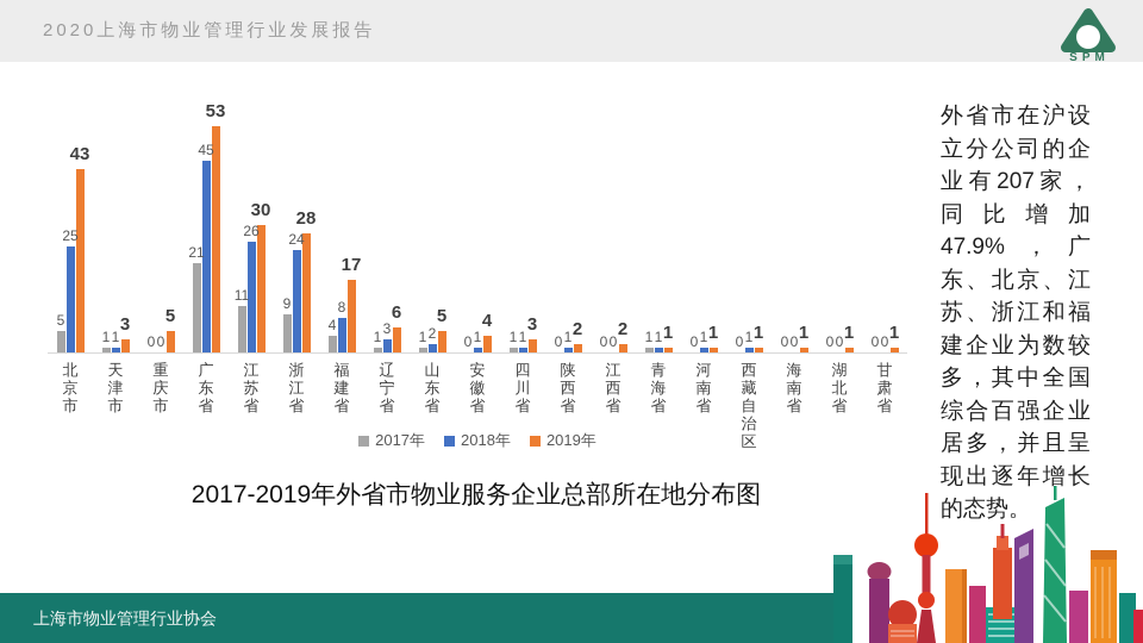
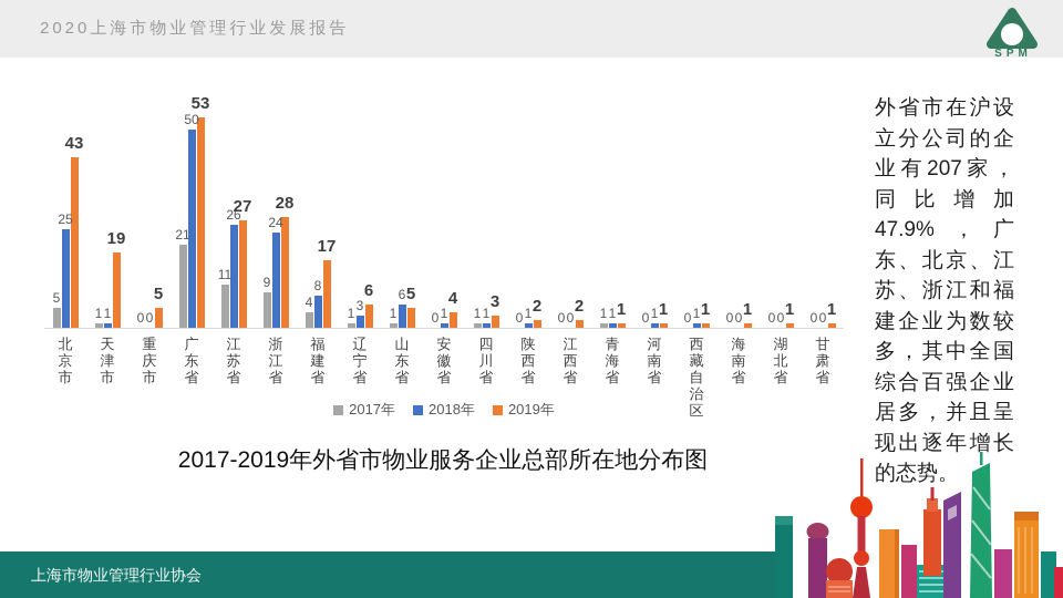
2019年/天津市: 3 -> 19
2018年/广东省: 45 -> 50
2019年/江苏省: 30 -> 27
2018年/山东省: 2 -> 6
